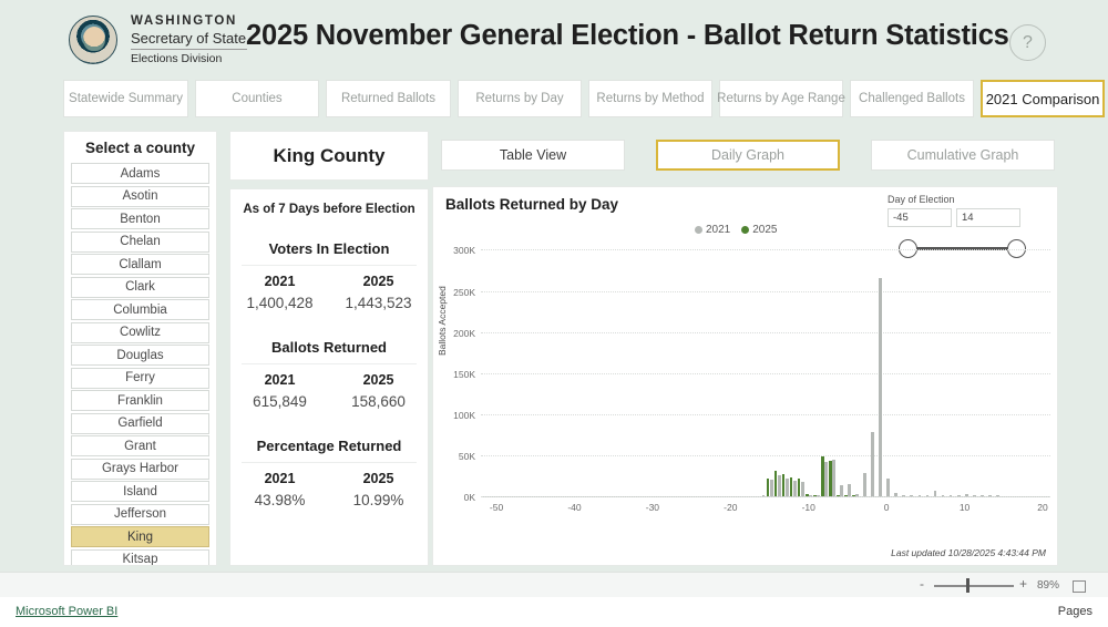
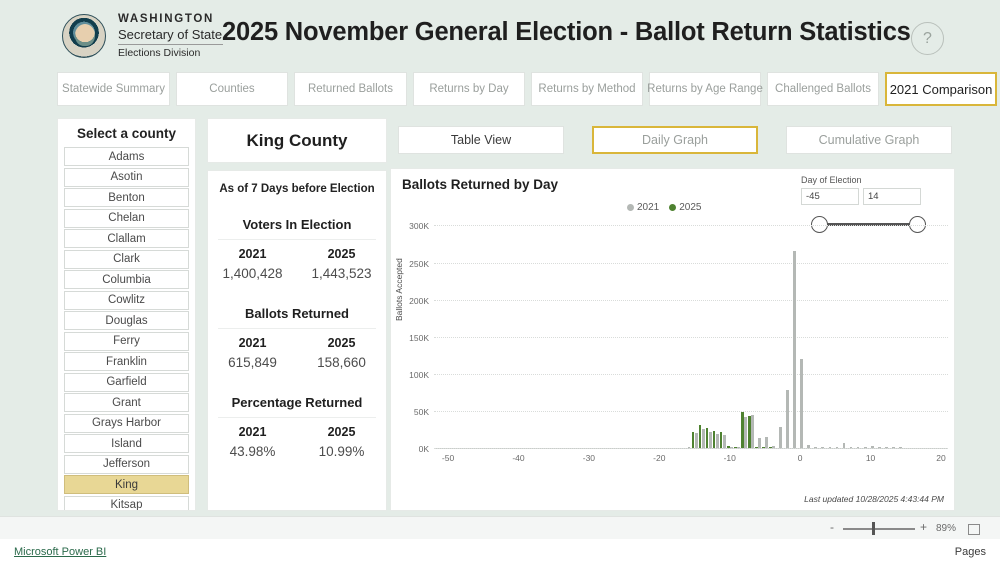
2021/0: 20K -> 120K
